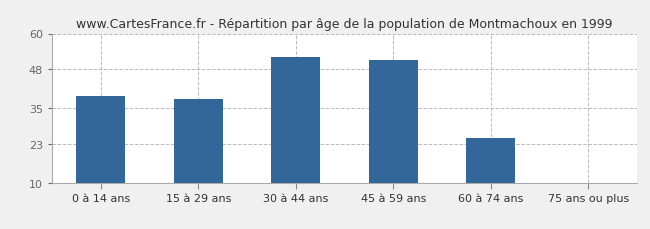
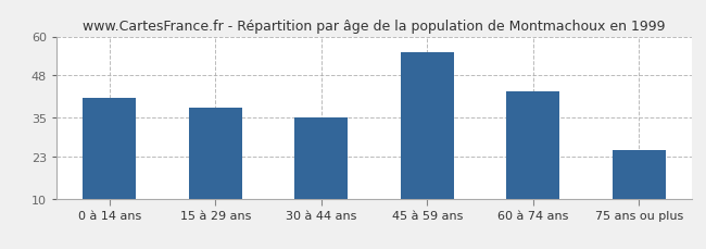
0 à 14 ans: 39 -> 41
30 à 44 ans: 52 -> 35
45 à 59 ans: 51 -> 55
60 à 74 ans: 25 -> 43
75 ans ou plus: 10 -> 25
